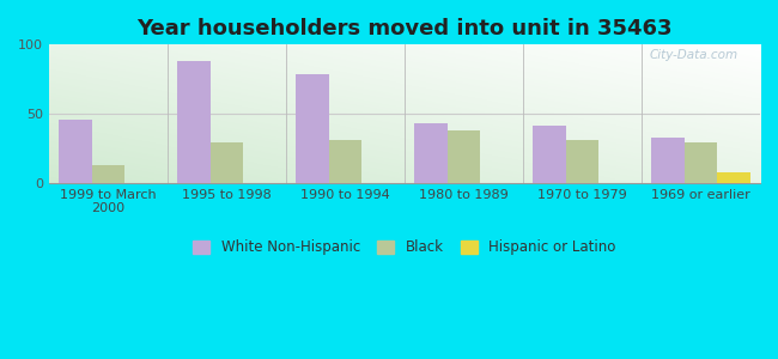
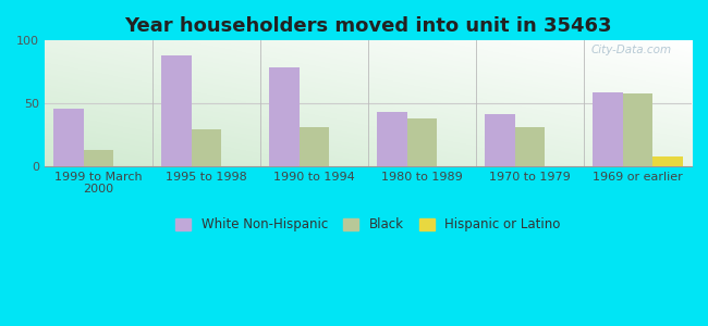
White Non-Hispanic/1969 or earlier: 33 -> 59
Black/1969 or earlier: 29 -> 58
